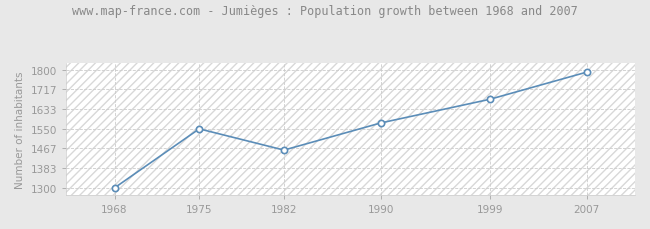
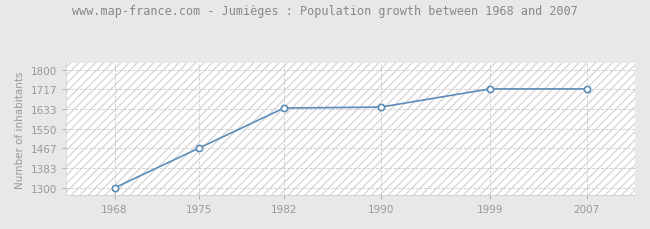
1975: 1550 -> 1469
1982: 1460 -> 1638
1990: 1575 -> 1642
1999: 1675 -> 1719
2007: 1790 -> 1719
